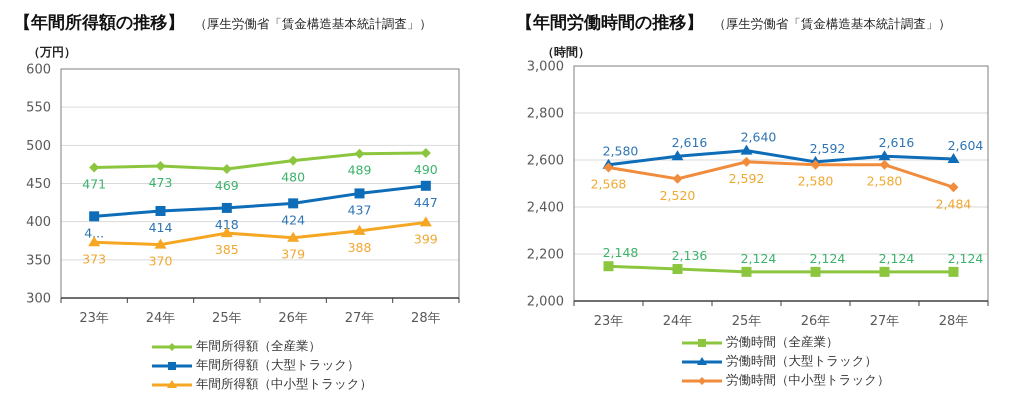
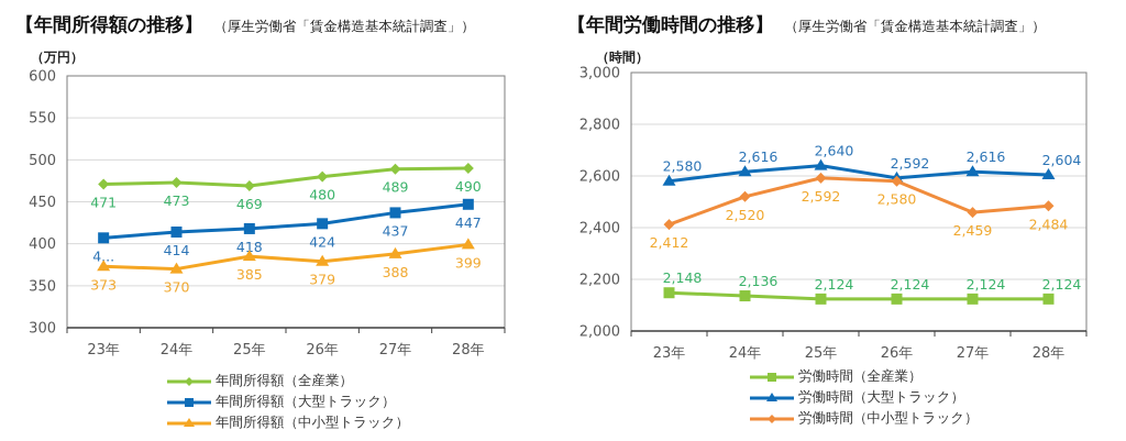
【年間労働時間の推移】/労働時間（中小型トラック）/23年: 2,568 -> 2,412
【年間労働時間の推移】/労働時間（中小型トラック）/27年: 2,580 -> 2,459
